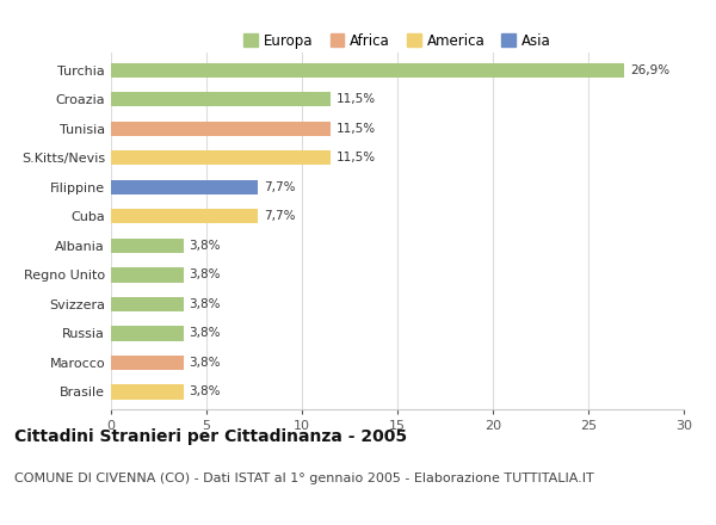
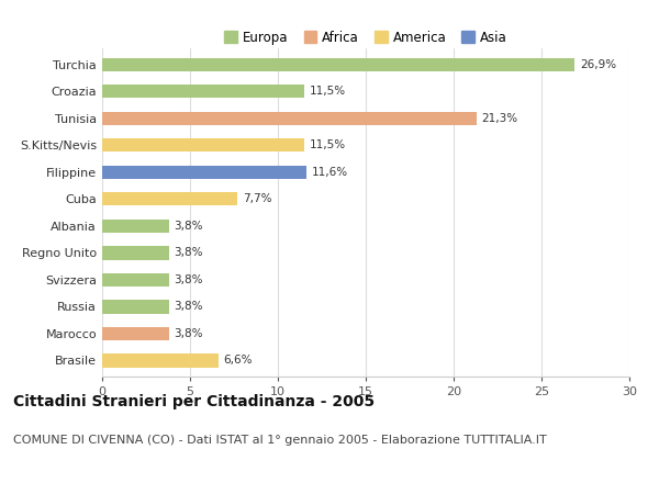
Tunisia: 11,5% -> 21,3%
Filippine: 7,7% -> 11,6%
Brasile: 3,8% -> 6,6%
